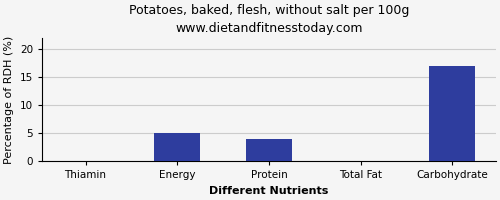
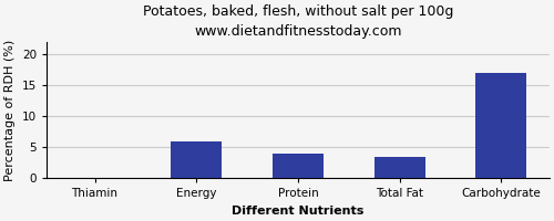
Energy: 5.0 -> 6.0
Total Fat: 0.1 -> 3.4
